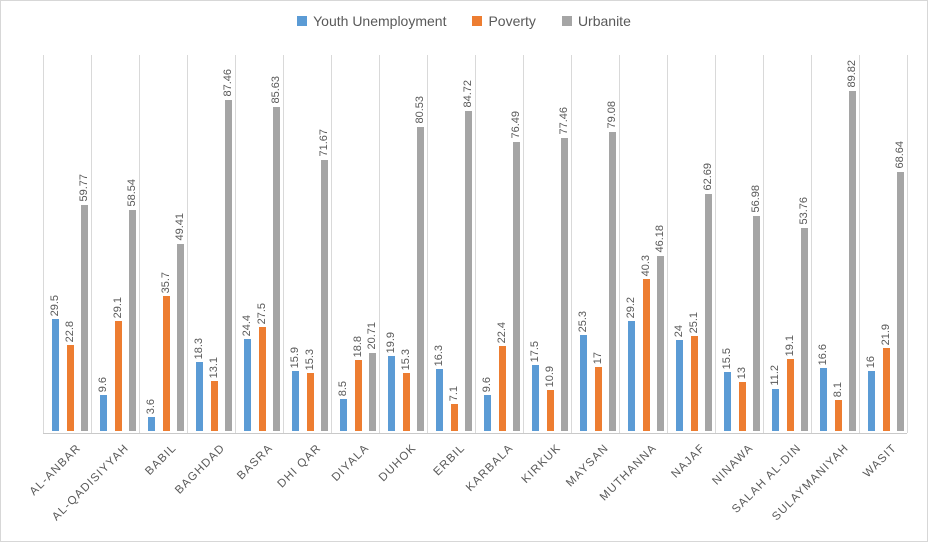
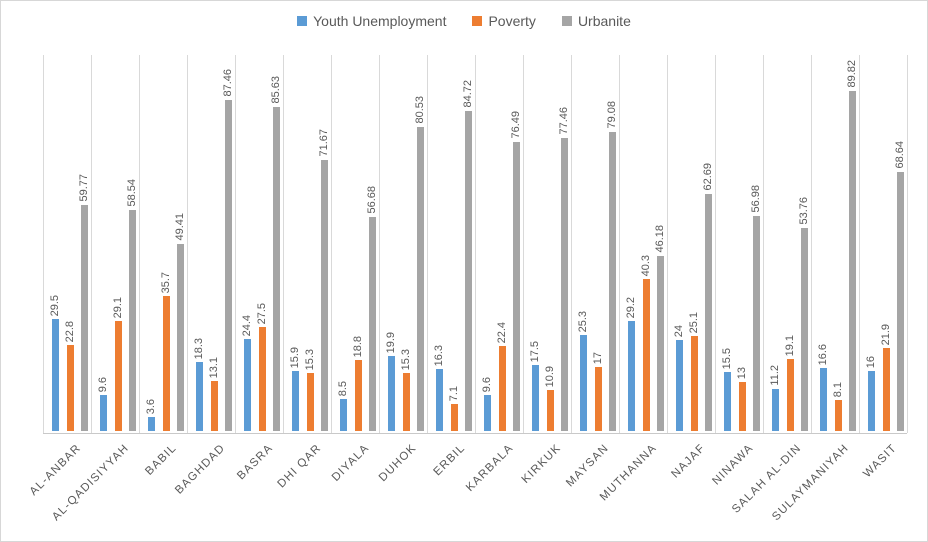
Urbanite/DIYALA: 20.71 -> 56.68
